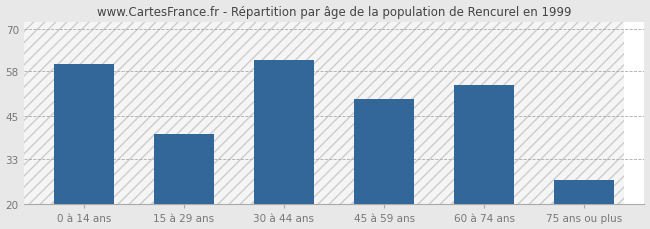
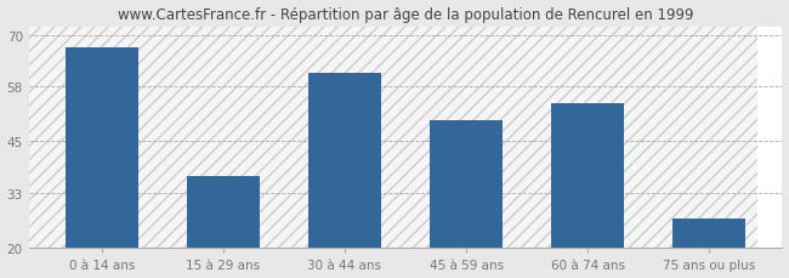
0 à 14 ans: 60 -> 67
15 à 29 ans: 40 -> 37
